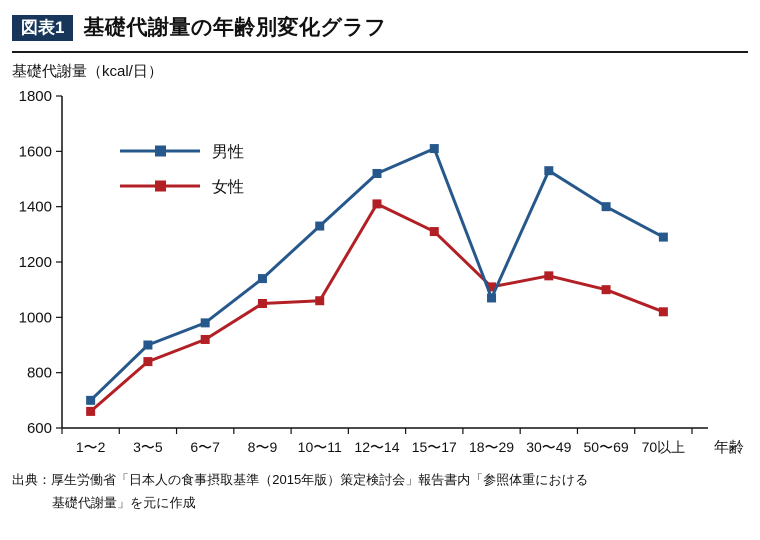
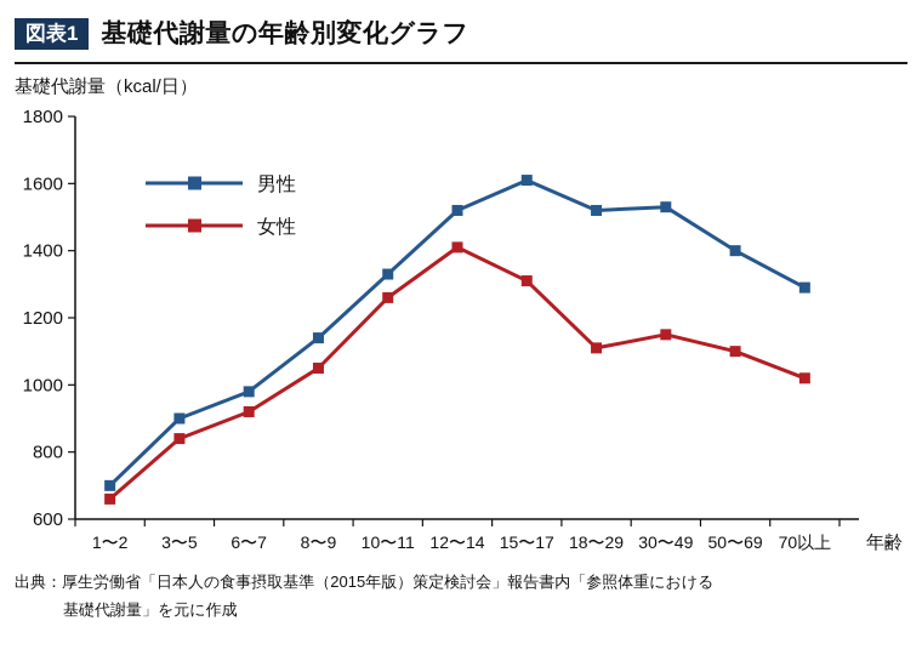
女性/10〜11: 1060 -> 1260
男性/18〜29: 1070 -> 1520
